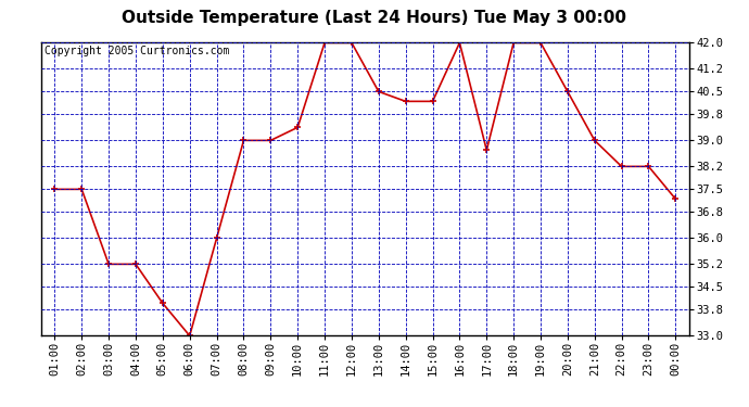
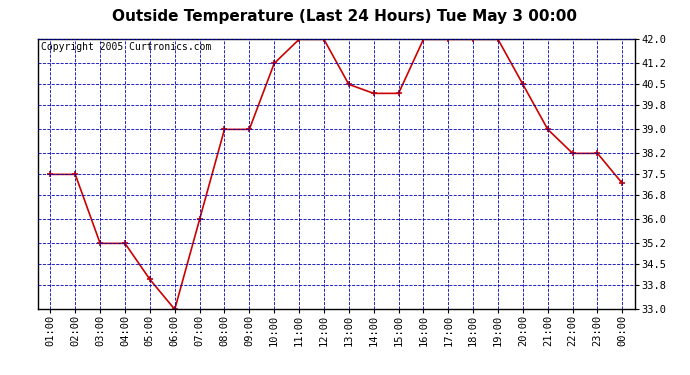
10:00: 39.4 -> 41.2
17:00: 38.7 -> 42.0
